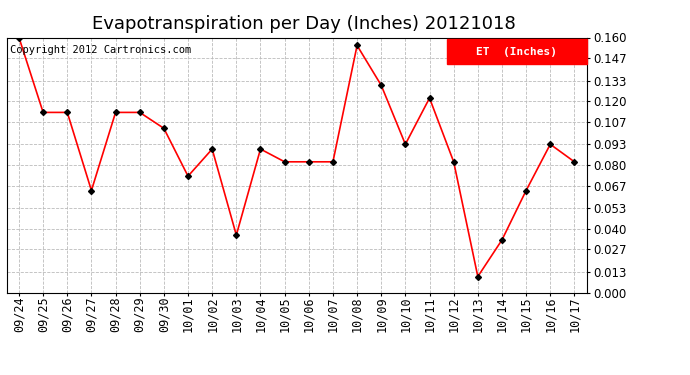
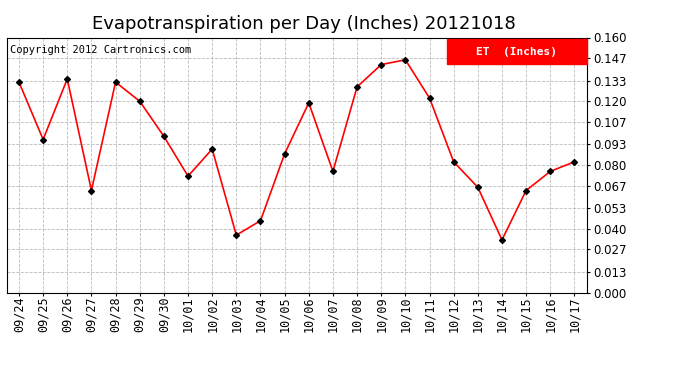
09/24: 0.160 -> 0.132
09/25: 0.113 -> 0.096
09/26: 0.113 -> 0.134
09/28: 0.113 -> 0.132
09/29: 0.113 -> 0.120
09/30: 0.103 -> 0.098
10/04: 0.090 -> 0.045
10/05: 0.082 -> 0.087
10/06: 0.082 -> 0.119
10/07: 0.082 -> 0.076
10/08: 0.155 -> 0.129
10/09: 0.130 -> 0.143
10/10: 0.093 -> 0.146
10/13: 0.010 -> 0.066
10/16: 0.093 -> 0.076
